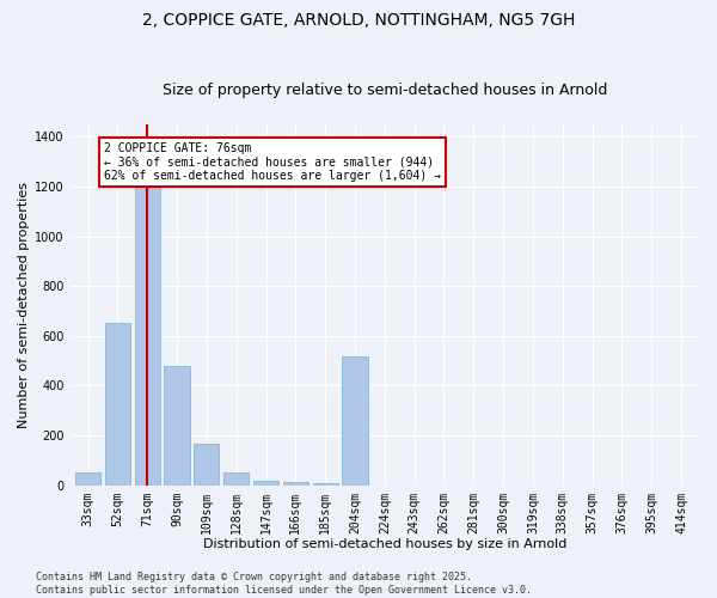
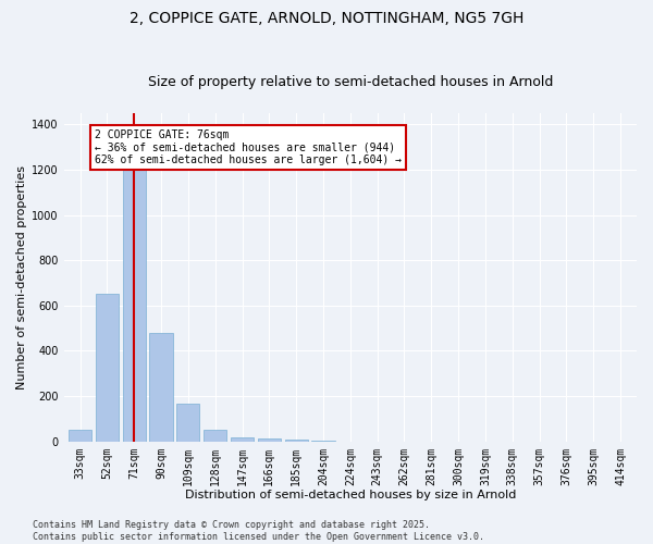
204sqm: 520 -> 5
